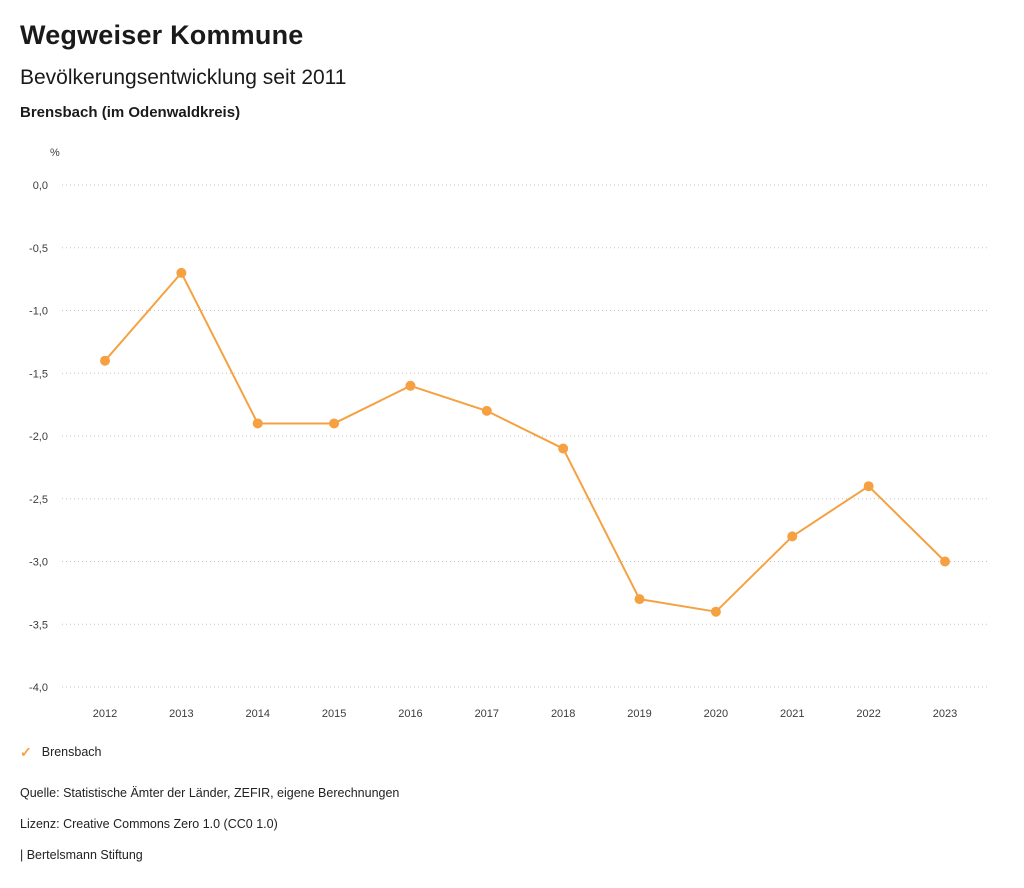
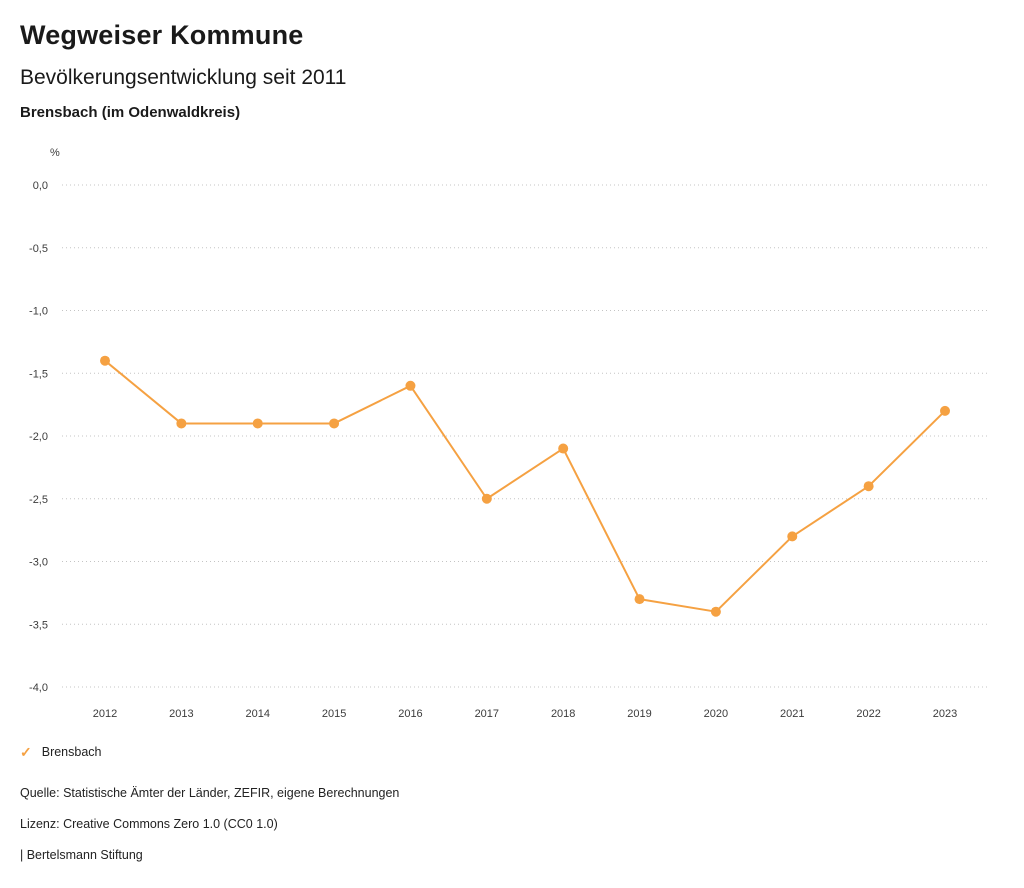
2013: -0,7 -> -1,9
2017: -1,8 -> -2,5
2023: -3,0 -> -1,8
